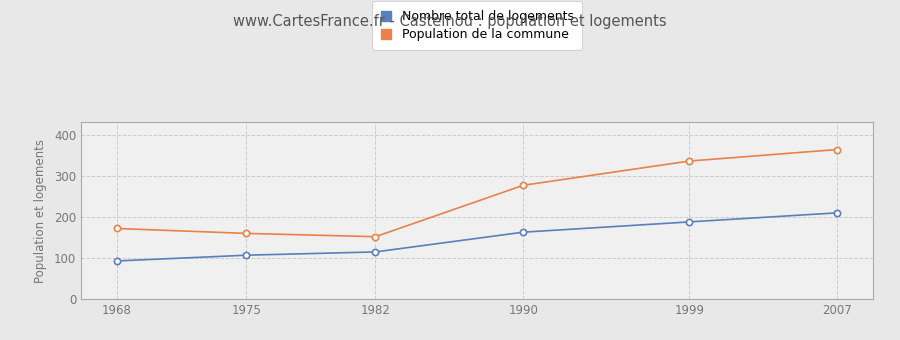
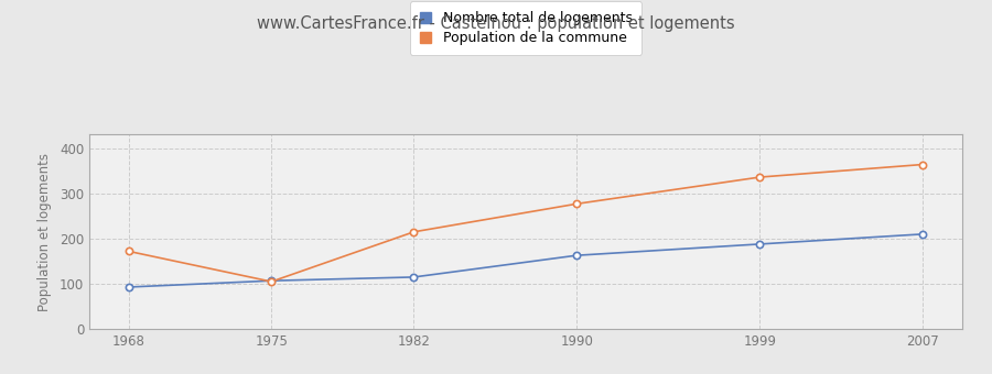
Population de la commune/1975: 160 -> 105
Population de la commune/1982: 152 -> 215
